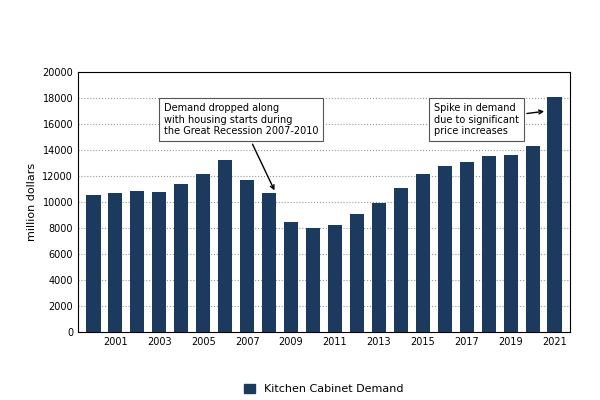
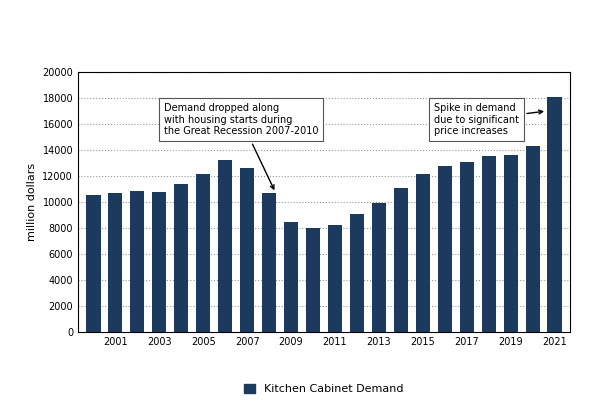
2007: 11700 -> 12600
